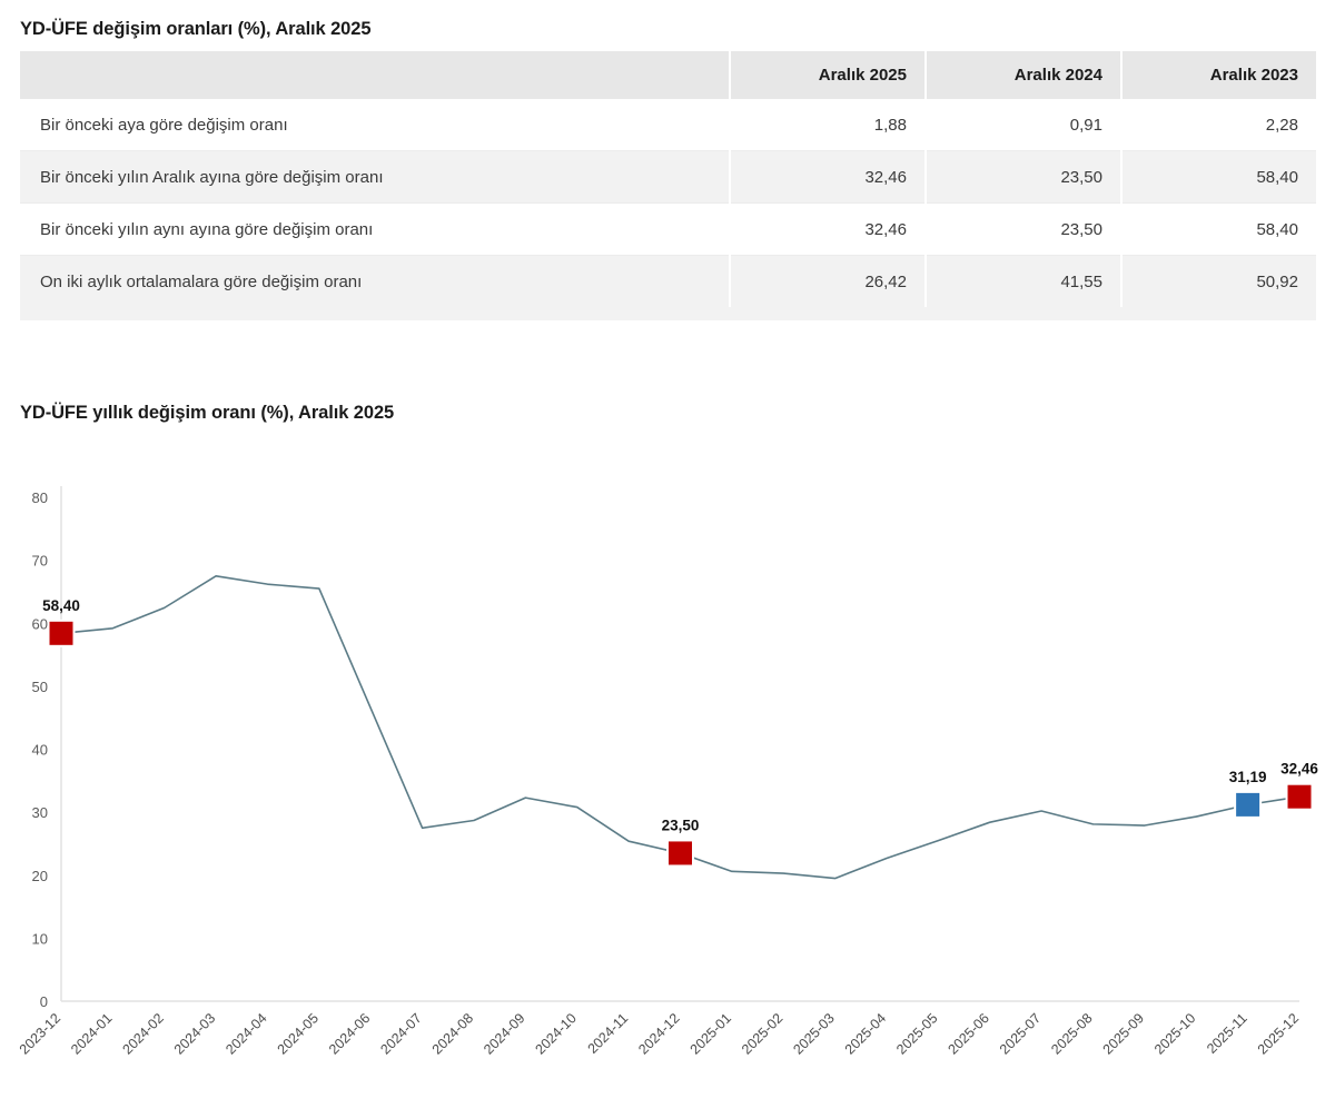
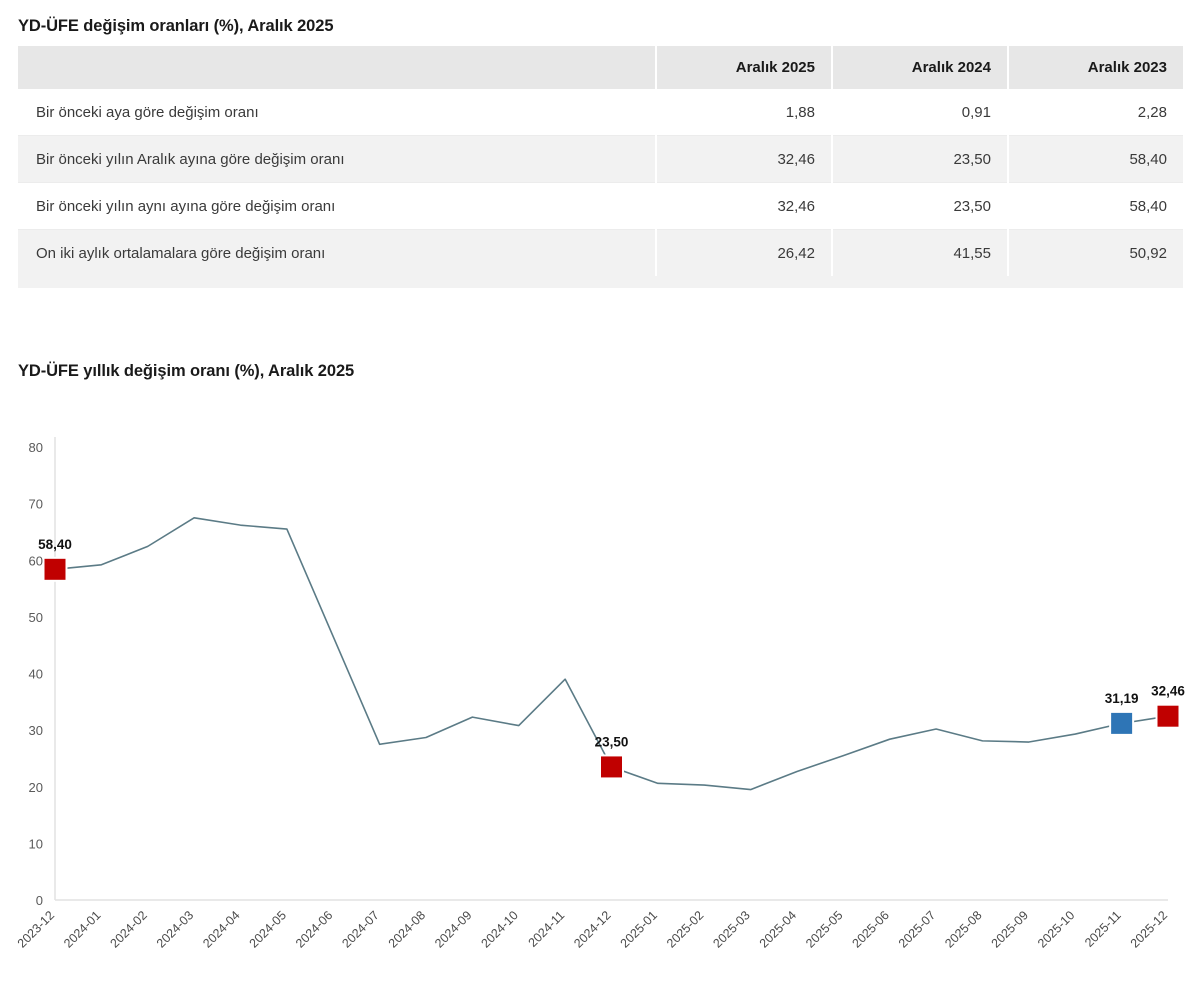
2024-11: 25 -> 39
